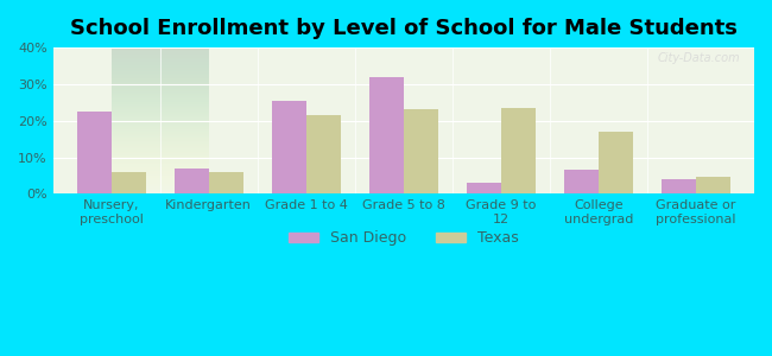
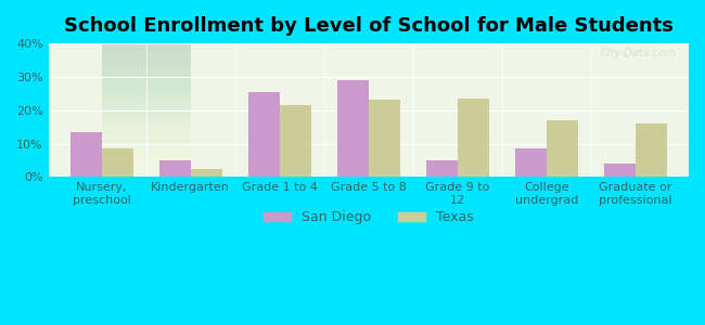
San Diego/Nursery, preschool: 22.5% -> 13.5%
Texas/Nursery, preschool: 6.0% -> 8.5%
San Diego/Kindergarten: 7.0% -> 5.0%
Texas/Kindergarten: 6.0% -> 2.5%
San Diego/Grade 5 to 8: 32.0% -> 29.0%
San Diego/Grade 9 to 12: 3.0% -> 5.0%
San Diego/College undergrad: 6.5% -> 8.5%
Texas/Graduate or professional: 4.5% -> 16.0%
